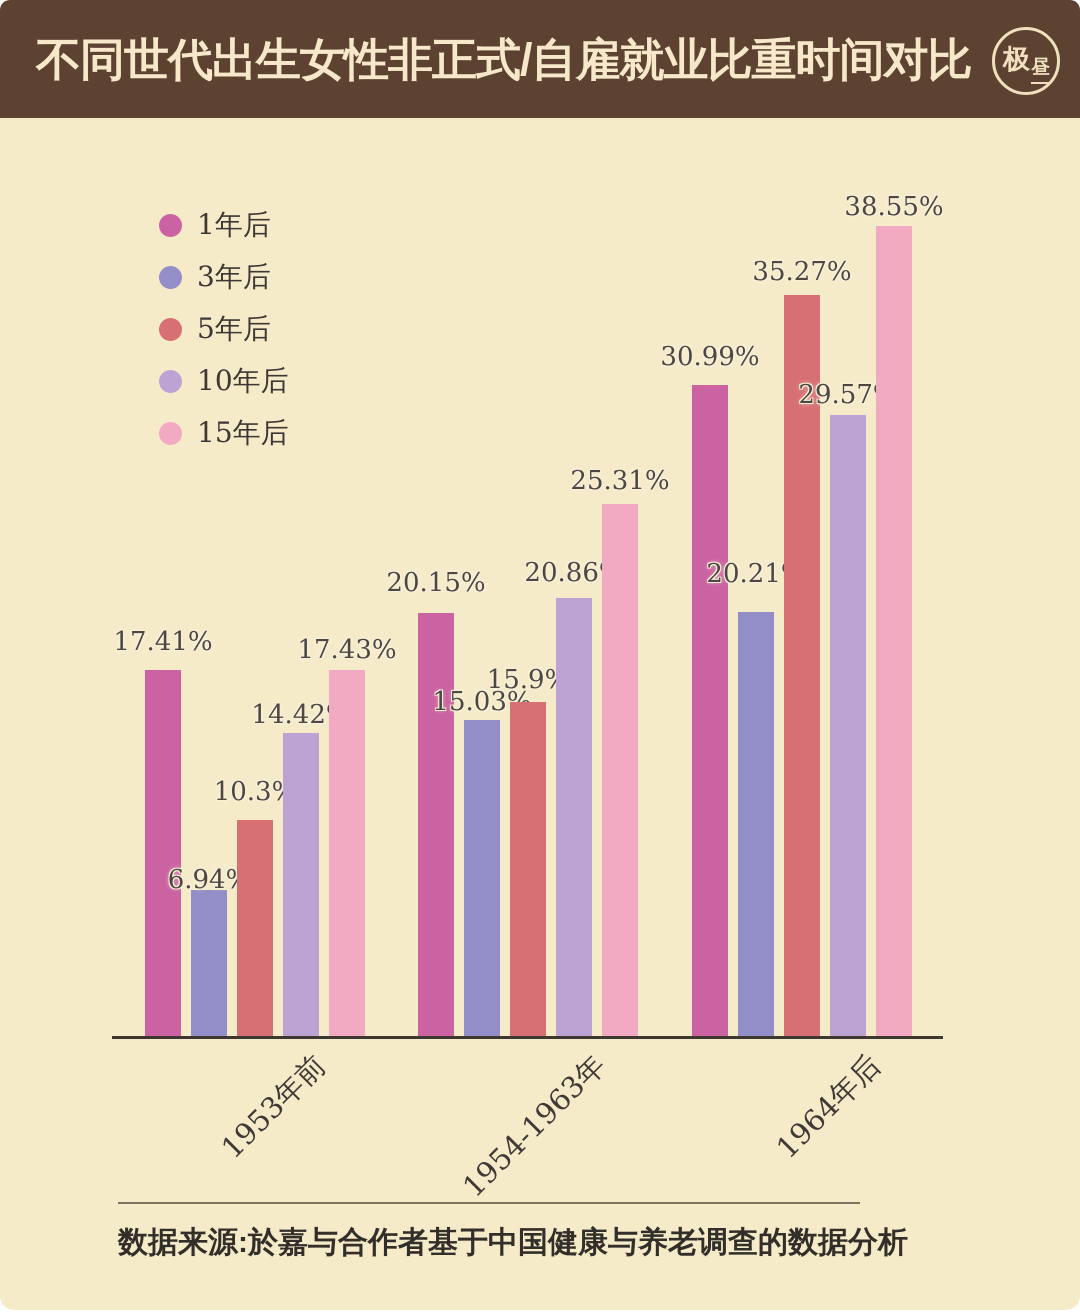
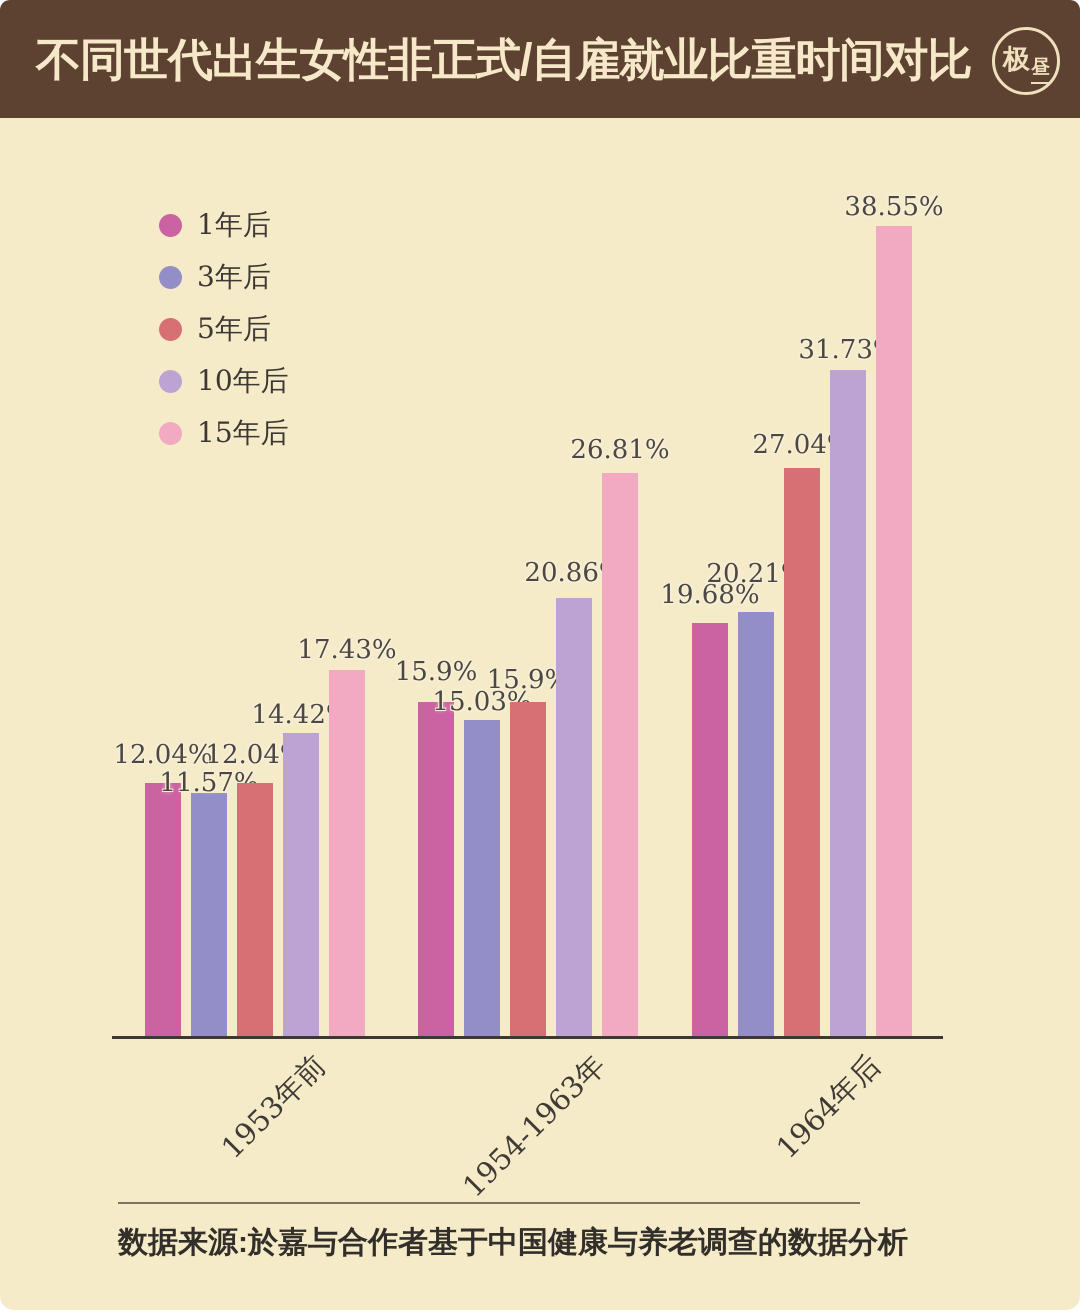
1年后/1953年前: 17.41% -> 12.04%
3年后/1953年前: 6.94% -> 11.57%
5年后/1953年前: 10.3% -> 12.04%
1年后/1954-1963年: 20.15% -> 15.9%
15年后/1954-1963年: 25.31% -> 26.81%
1年后/1964年后: 30.99% -> 19.68%
5年后/1964年后: 35.27% -> 27.04%
10年后/1964年后: 29.57% -> 31.73%
